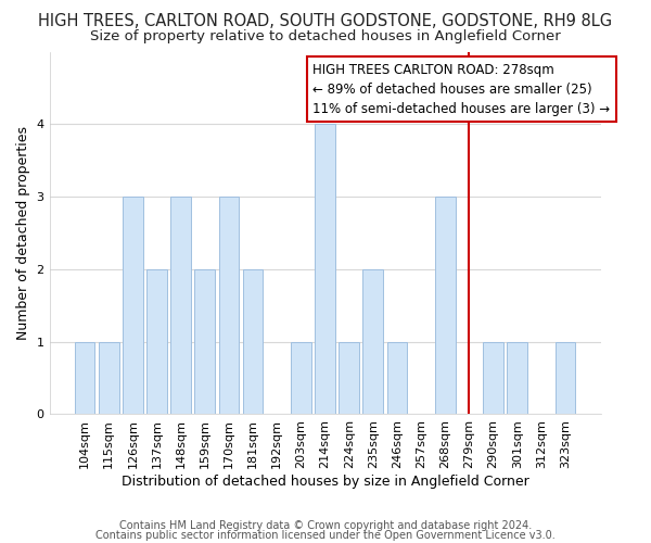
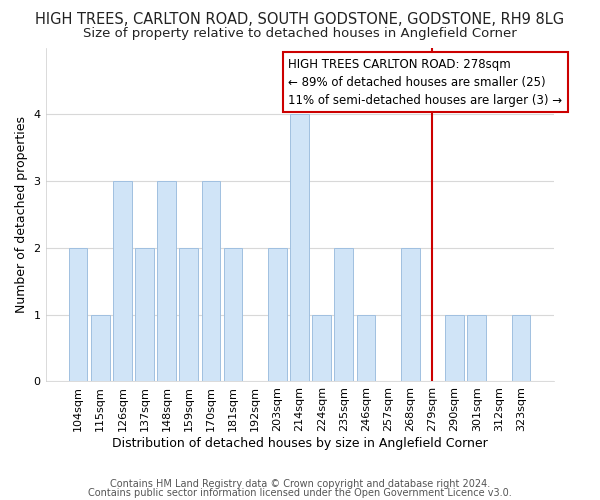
104sqm: 1 -> 2
203sqm: 1 -> 2
268sqm: 3 -> 2
